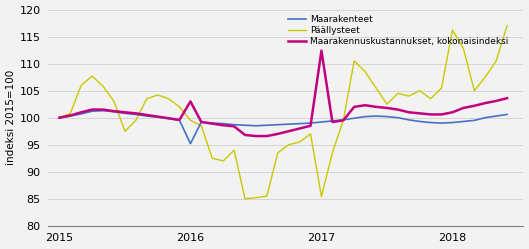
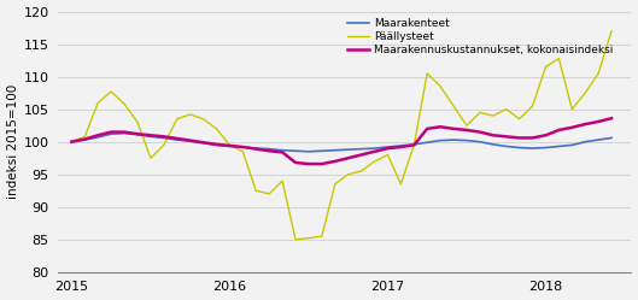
Maarakenteet/2016: 95.2 -> 99.3
Maarakennuskustannukset, kokonaisindeksi/2016: 103.0 -> 99.4
Päällysteet/2017: 85.4 -> 98.0
Maarakennuskustannukset, kokonaisindeksi/2017: 112.4 -> 99.0
Päällysteet/2018: 116.2 -> 111.5
